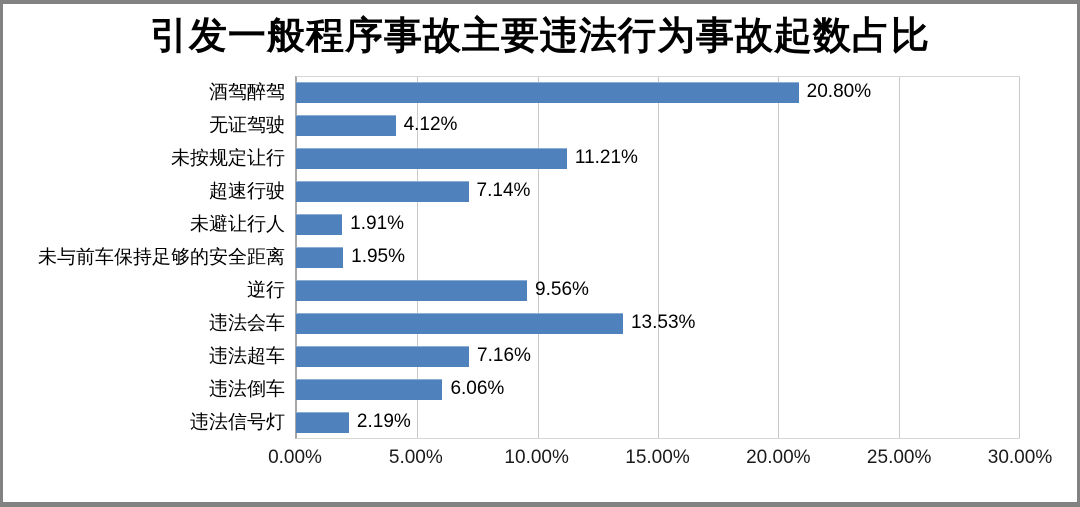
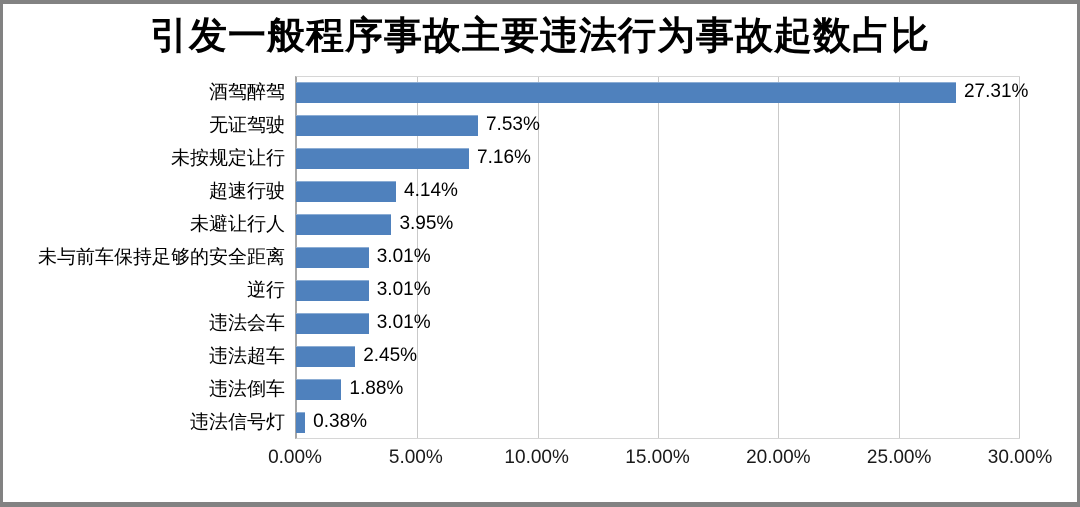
酒驾醉驾: 20.80% -> 27.31%
无证驾驶: 4.12% -> 7.53%
未按规定让行: 11.21% -> 7.16%
超速行驶: 7.14% -> 4.14%
未避让行人: 1.91% -> 3.95%
未与前车保持足够的安全距离: 1.95% -> 3.01%
逆行: 9.56% -> 3.01%
违法会车: 13.53% -> 3.01%
违法超车: 7.16% -> 2.45%
违法倒车: 6.06% -> 1.88%
违法信号灯: 2.19% -> 0.38%
